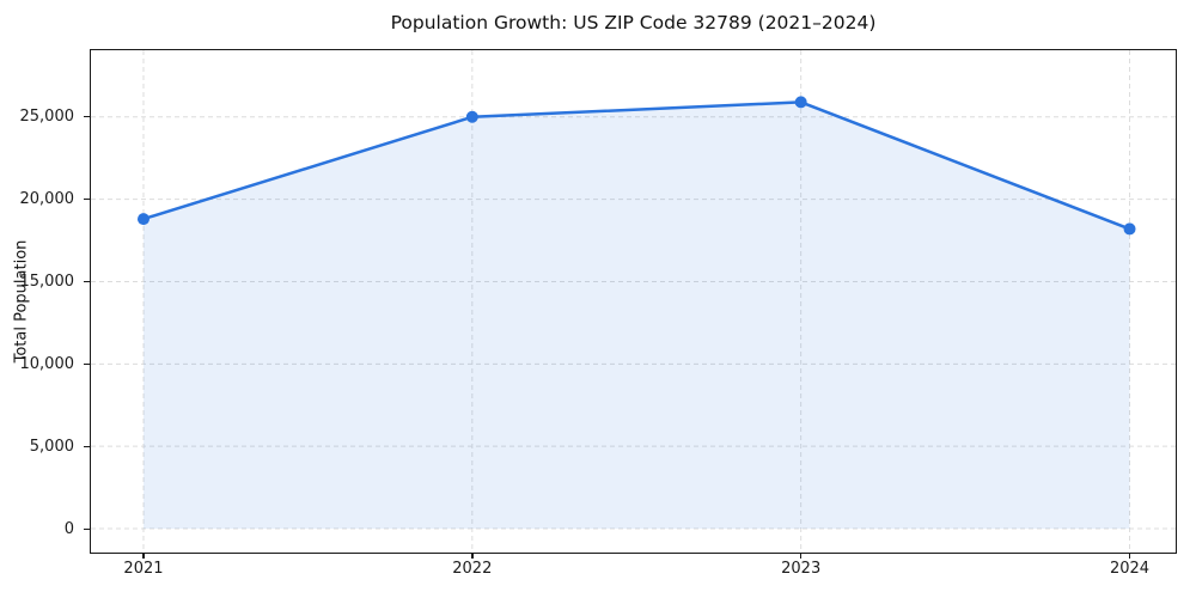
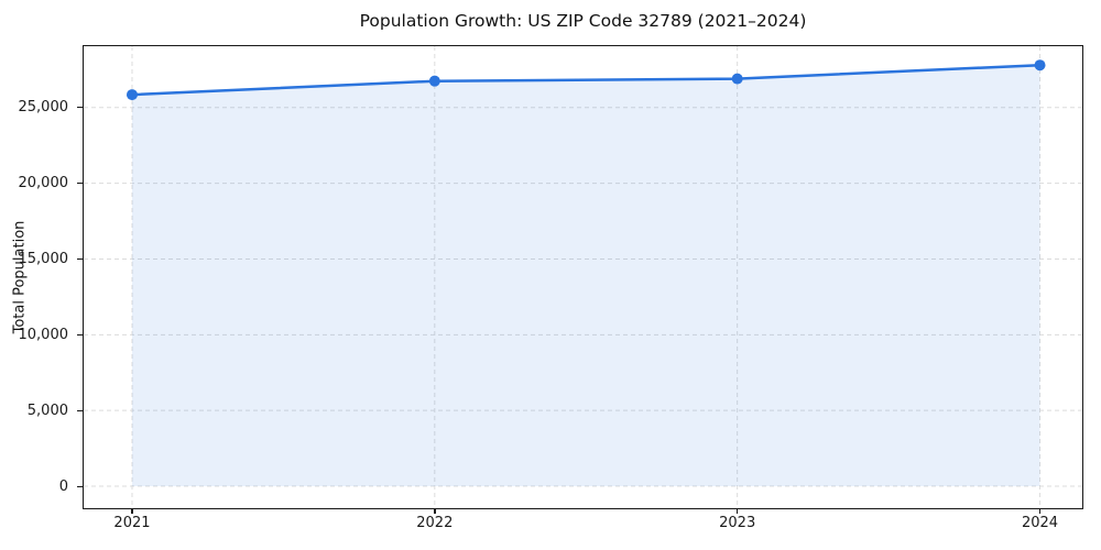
2021: 18800 -> 25800
2022: 25000 -> 26800
2023: 25900 -> 26900
2024: 18200 -> 27800
